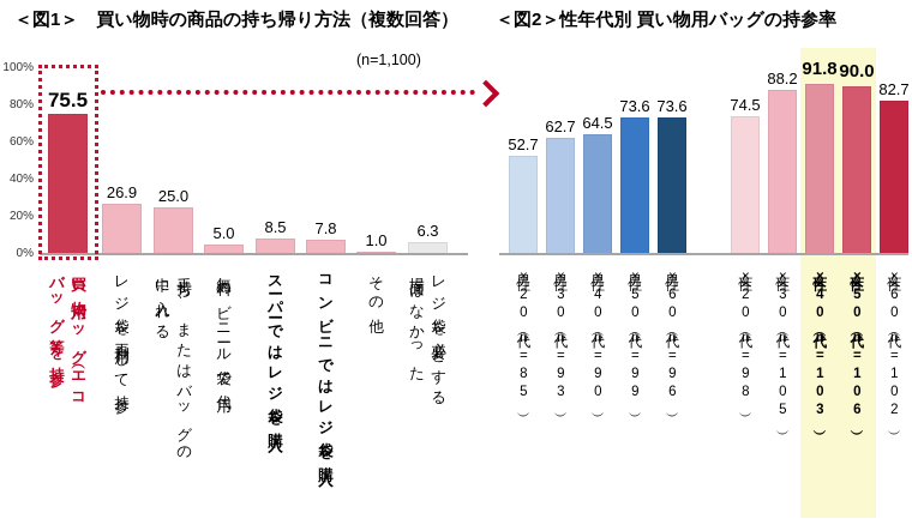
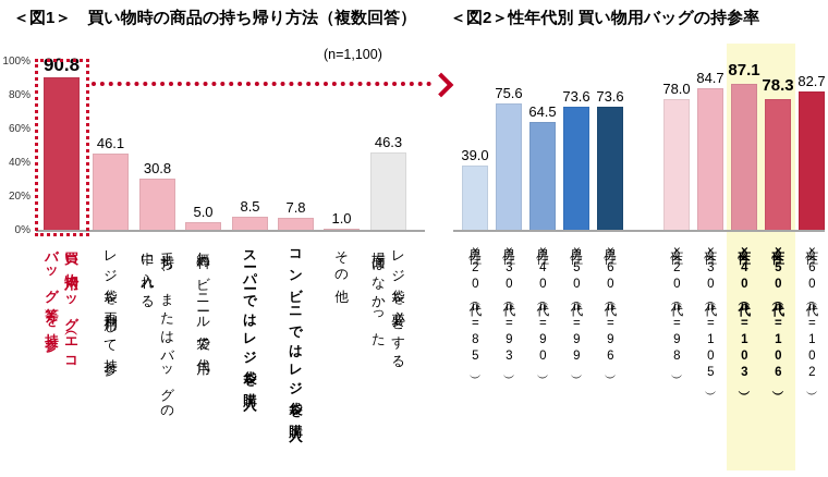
＜図1＞ 買い物時の商品の持ち帰り方法（複数回答）/買い物用バッグ（エコバッグ等）を持参: 75.5 -> 90.8
＜図1＞ 買い物時の商品の持ち帰り方法（複数回答）/レジ袋を再利用して持参: 26.9 -> 46.1
＜図1＞ 買い物時の商品の持ち帰り方法（複数回答）/手持ち、またはバッグの中に入れる: 25.0 -> 30.8
＜図1＞ 買い物時の商品の持ち帰り方法（複数回答）/レジ袋を必要とする場面はなかった: 6.3 -> 46.3
＜図2＞性年代別 買い物用バッグの持参率/男性×20代（n=85）: 52.7 -> 39.0
＜図2＞性年代別 買い物用バッグの持参率/男性×30代（n=93）: 62.7 -> 75.6
＜図2＞性年代別 買い物用バッグの持参率/女性×20代（n=98）: 74.5 -> 78.0
＜図2＞性年代別 買い物用バッグの持参率/女性×30代（n=105）: 88.2 -> 84.7
＜図2＞性年代別 買い物用バッグの持参率/女性×40代（n=103）: 91.8 -> 87.1
＜図2＞性年代別 買い物用バッグの持参率/女性×50代（n=106）: 90.0 -> 78.3
